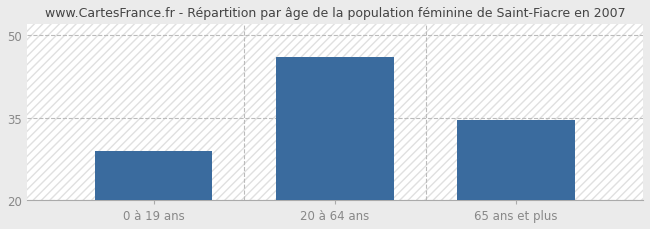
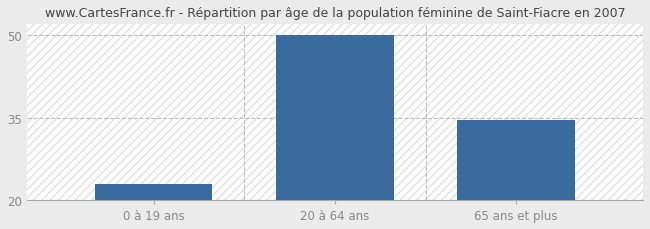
0 à 19 ans: 29.0 -> 23.0
20 à 64 ans: 46.0 -> 50.0
